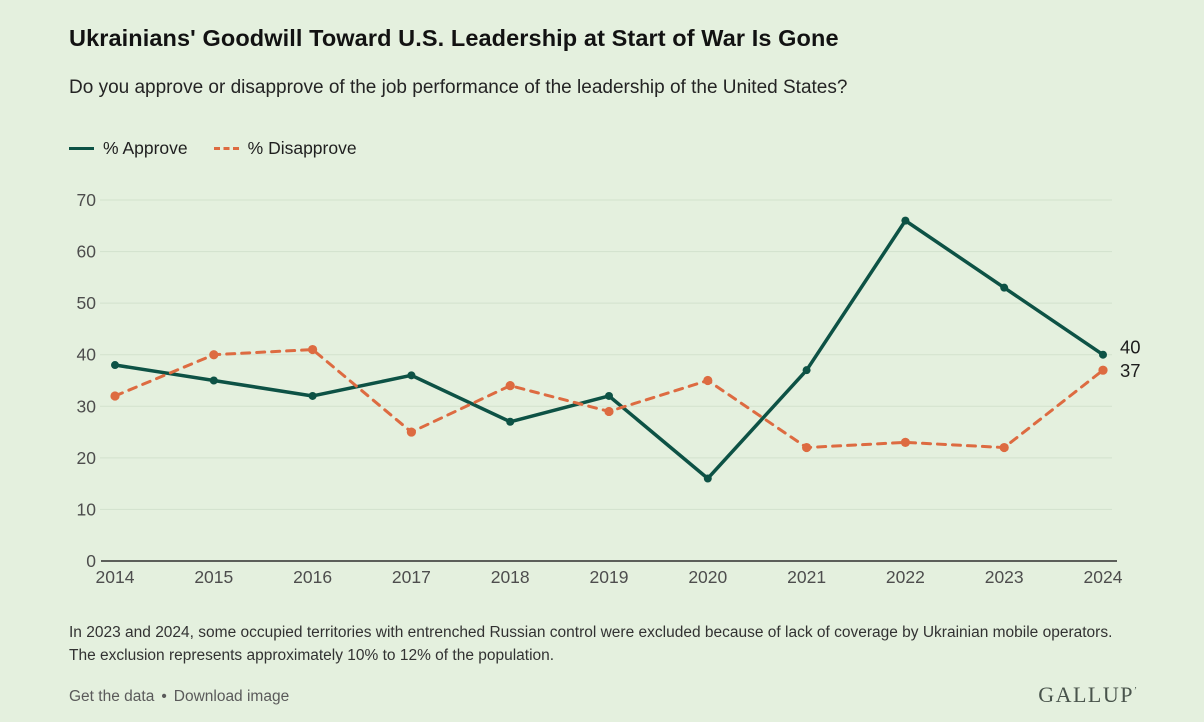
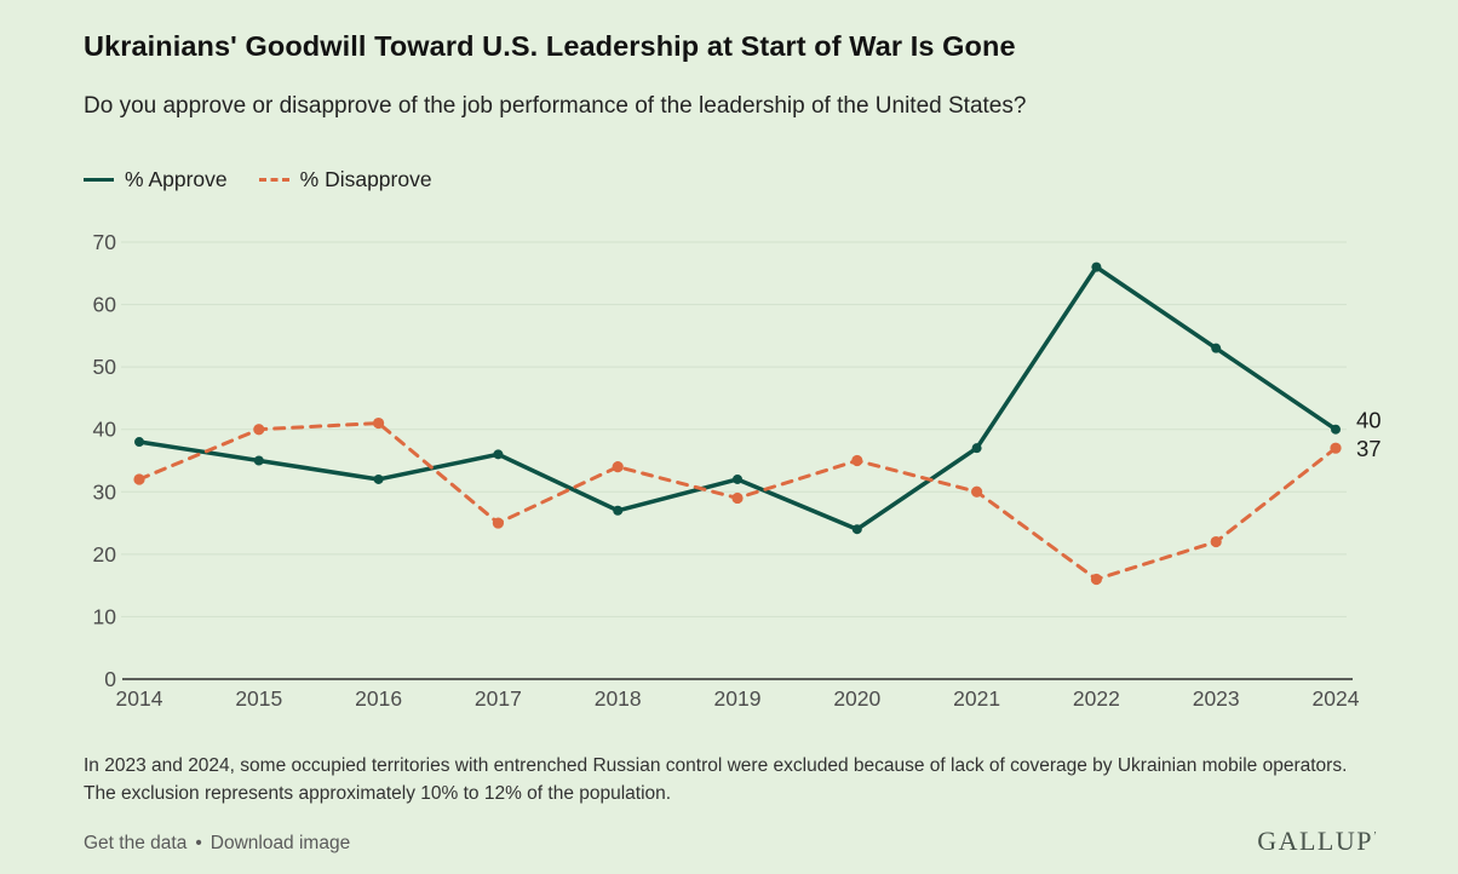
% Approve/2020: 16 -> 24
% Disapprove/2021: 22 -> 30
% Disapprove/2022: 23 -> 16
